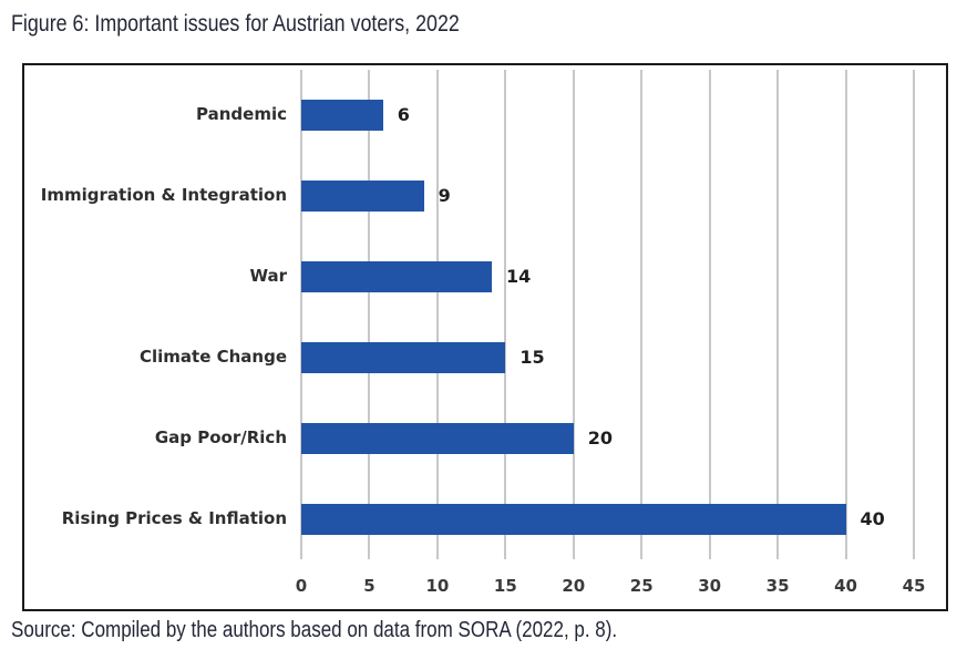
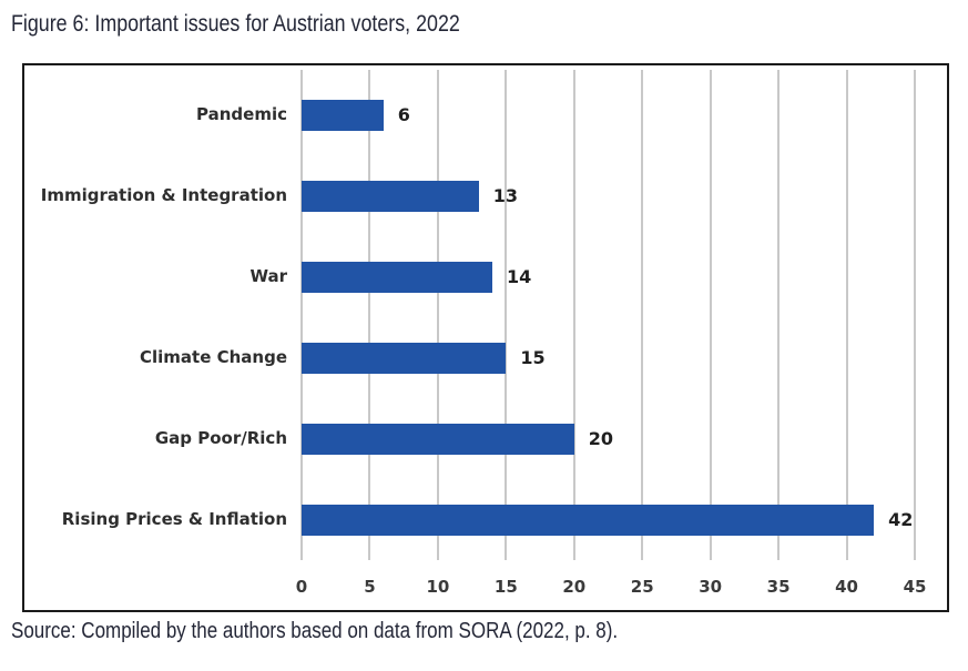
Immigration & Integration: 9 -> 13
Rising Prices & Inflation: 40 -> 42
